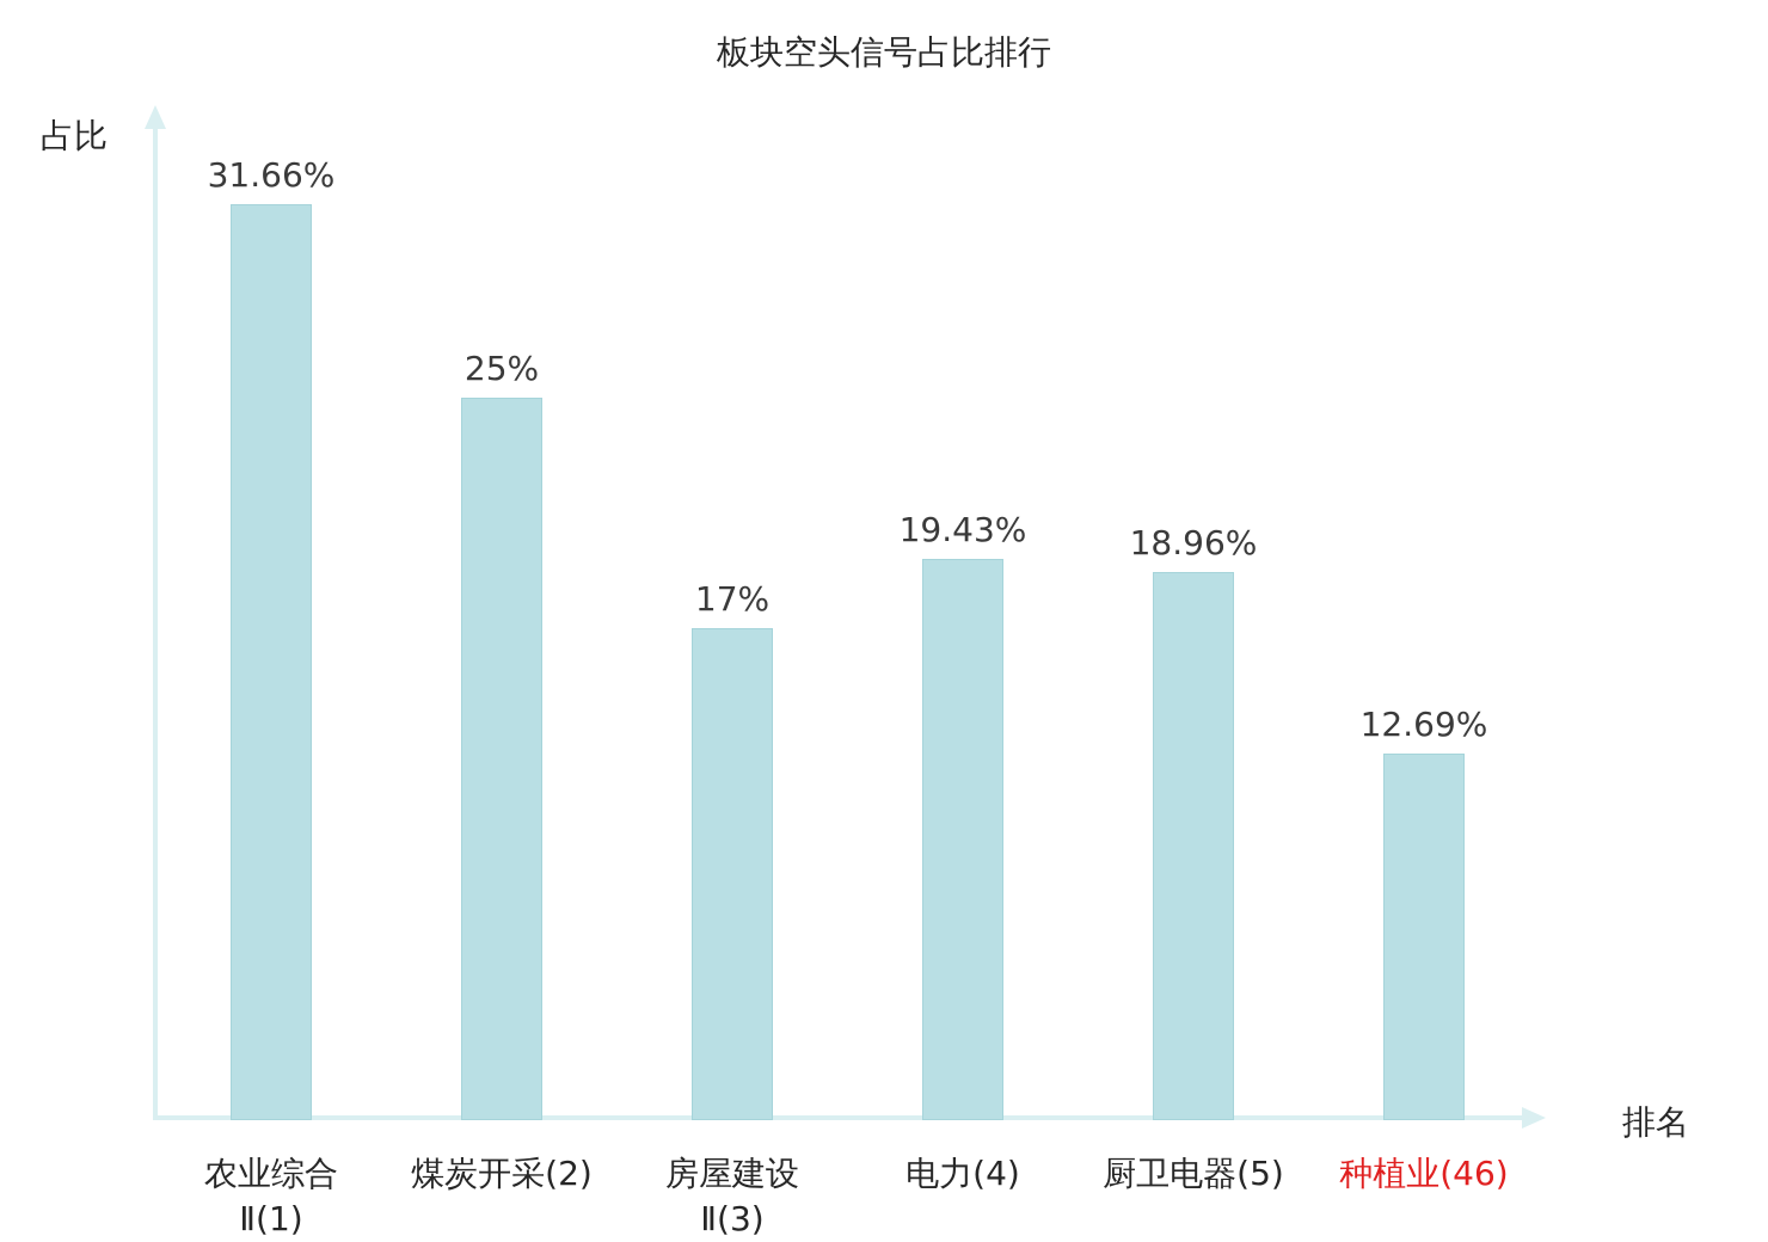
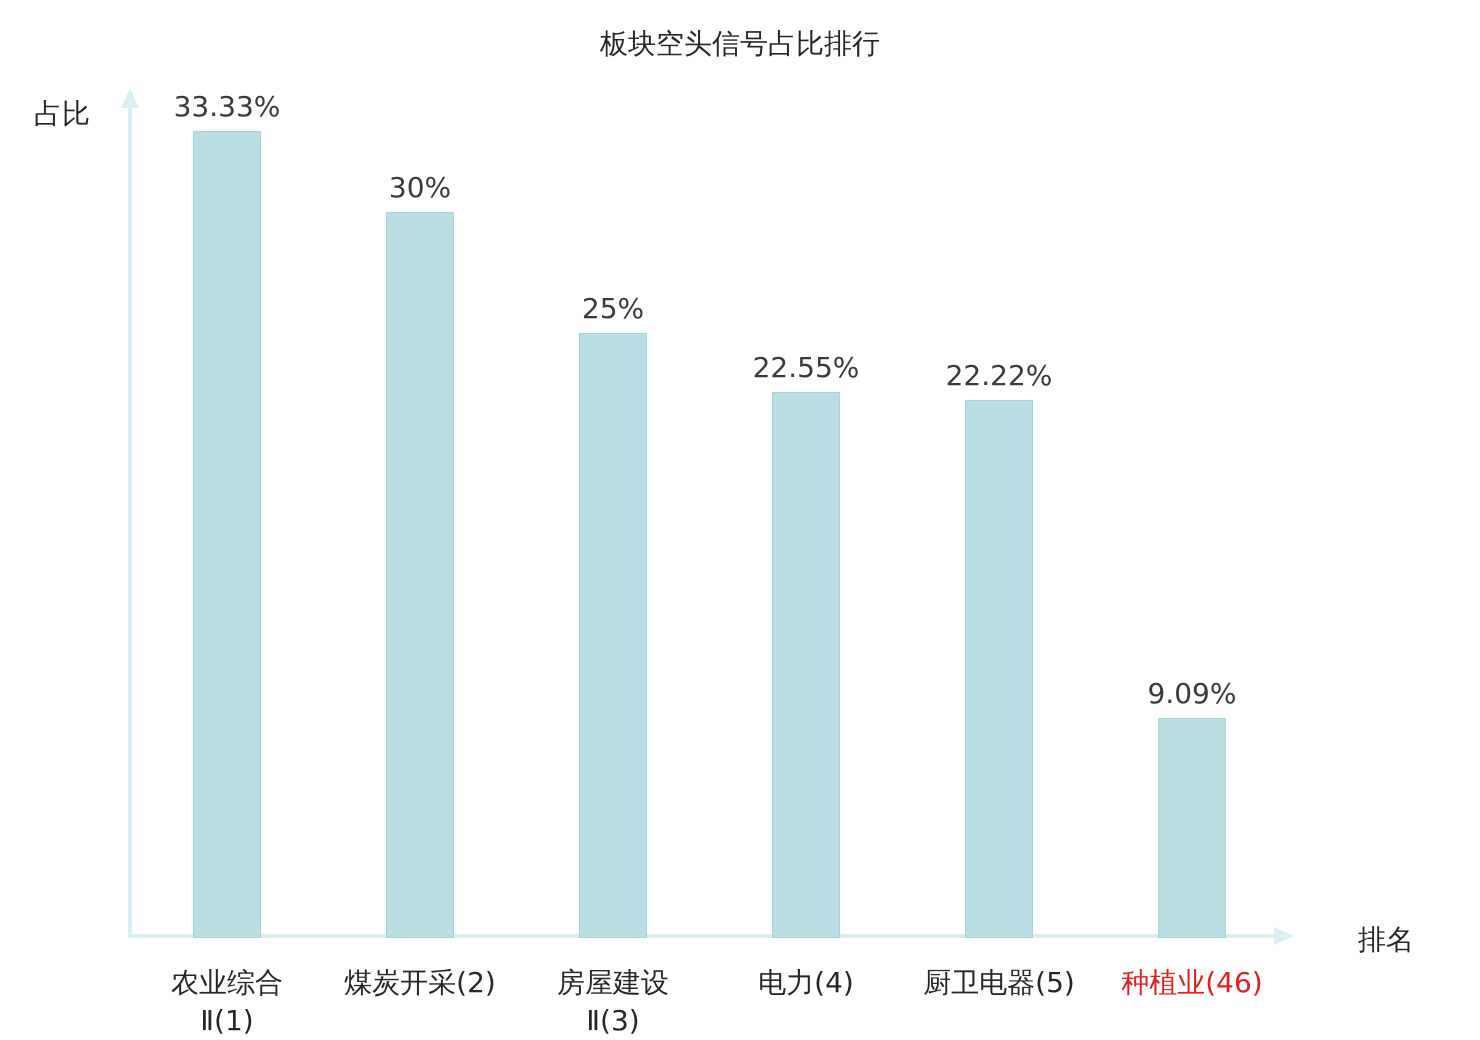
农业综合 Ⅱ(1): 31.66% -> 33.33%
煤炭开采(2): 25% -> 30%
房屋建设 Ⅱ(3): 17% -> 25%
电力(4): 19.43% -> 22.55%
厨卫电器(5): 18.96% -> 22.22%
种植业(46): 12.69% -> 9.09%
